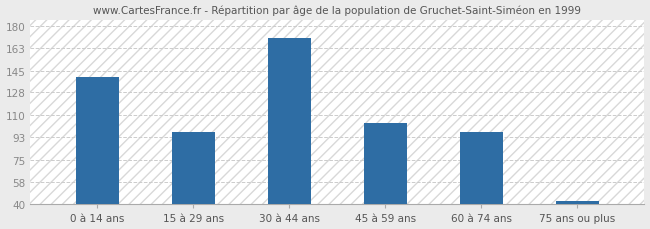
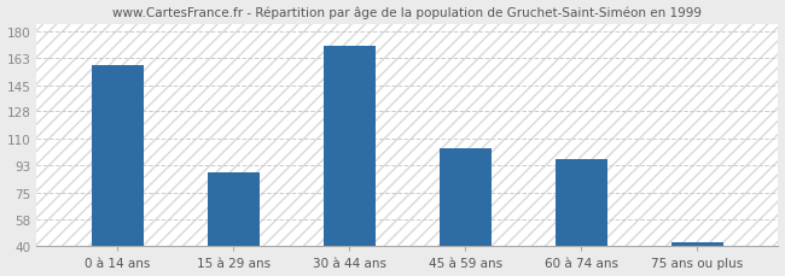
0 à 14 ans: 140 -> 158
15 à 29 ans: 97 -> 88
